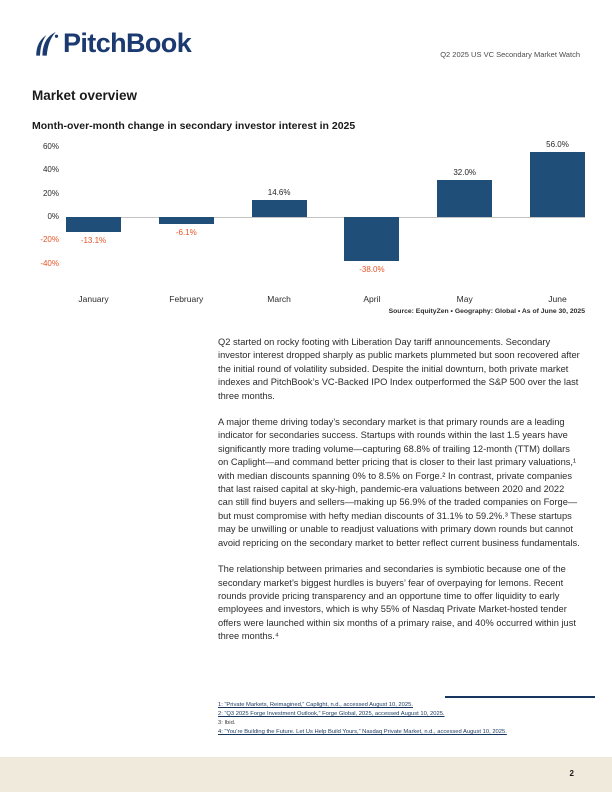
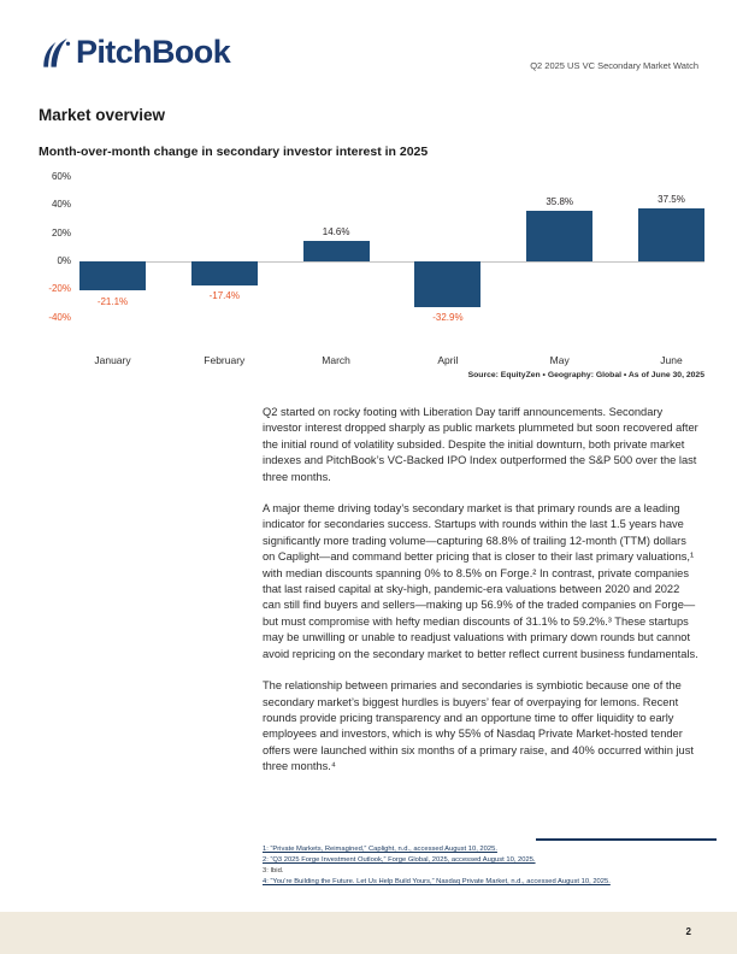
January: -13.1% -> -21.1%
February: -6.1% -> -17.4%
April: -38.0% -> -32.9%
May: 32.0% -> 35.8%
June: 56.0% -> 37.5%
